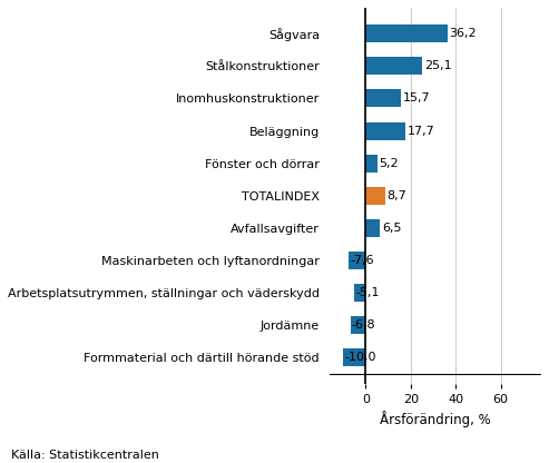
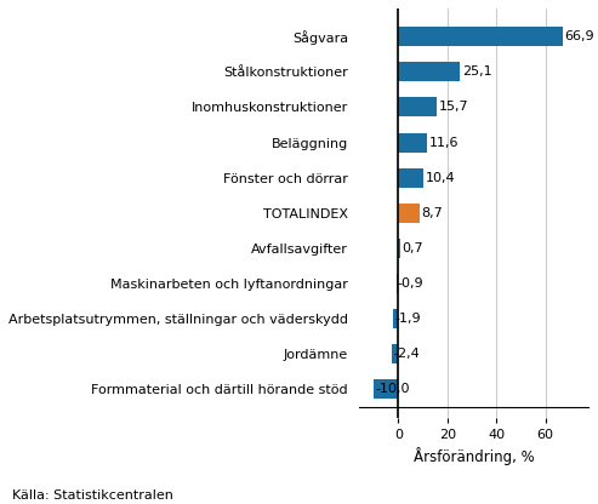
Sågvara: 36,2 -> 66,9
Beläggning: 17,7 -> 11,6
Fönster och dörrar: 5,2 -> 10,4
Avfallsavgifter: 6,5 -> 0,7
Maskinarbeten och lyftanordningar: -7,6 -> -0,9
Arbetsplatsutrymmen, ställningar och väderskydd: -5,1 -> -1,9
Jordämne: -6,8 -> -2,4
